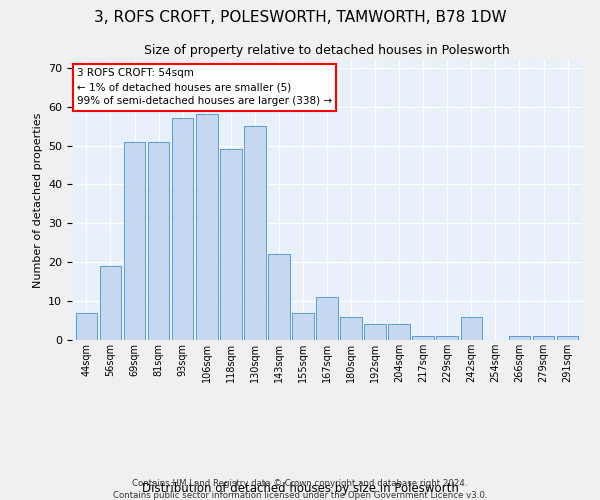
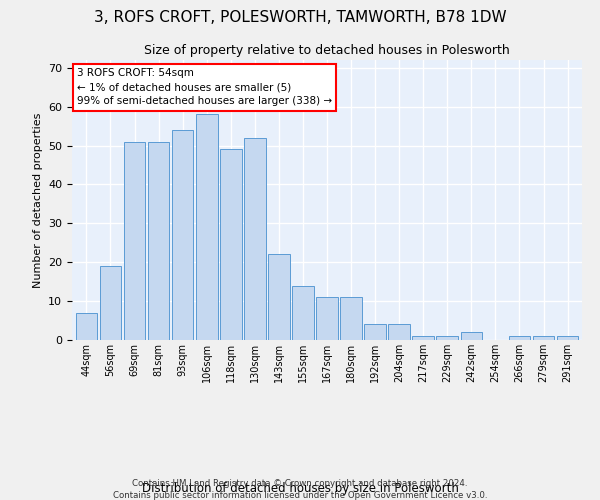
93sqm: 57 -> 54
130sqm: 55 -> 52
155sqm: 7 -> 14
180sqm: 6 -> 11
242sqm: 6 -> 2
